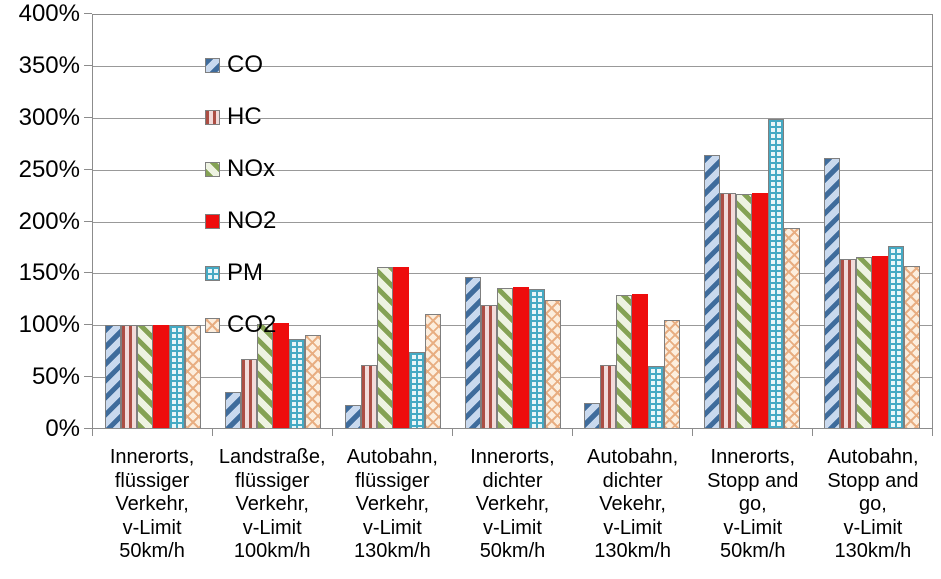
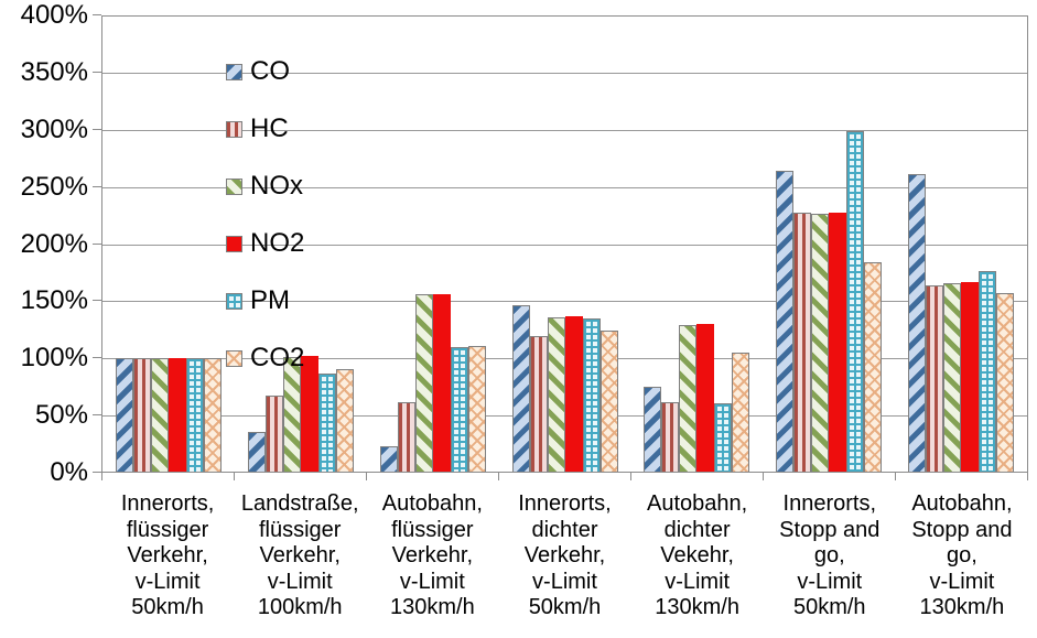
PM/Autobahn, flüssiger Verkehr, v-Limit 130km/h: 74% -> 109%
CO/Autobahn, dichter Vekehr, v-Limit 130km/h: 24% -> 75%
CO2/Innerorts, Stopp and go, v-Limit 50km/h: 194% -> 184%
